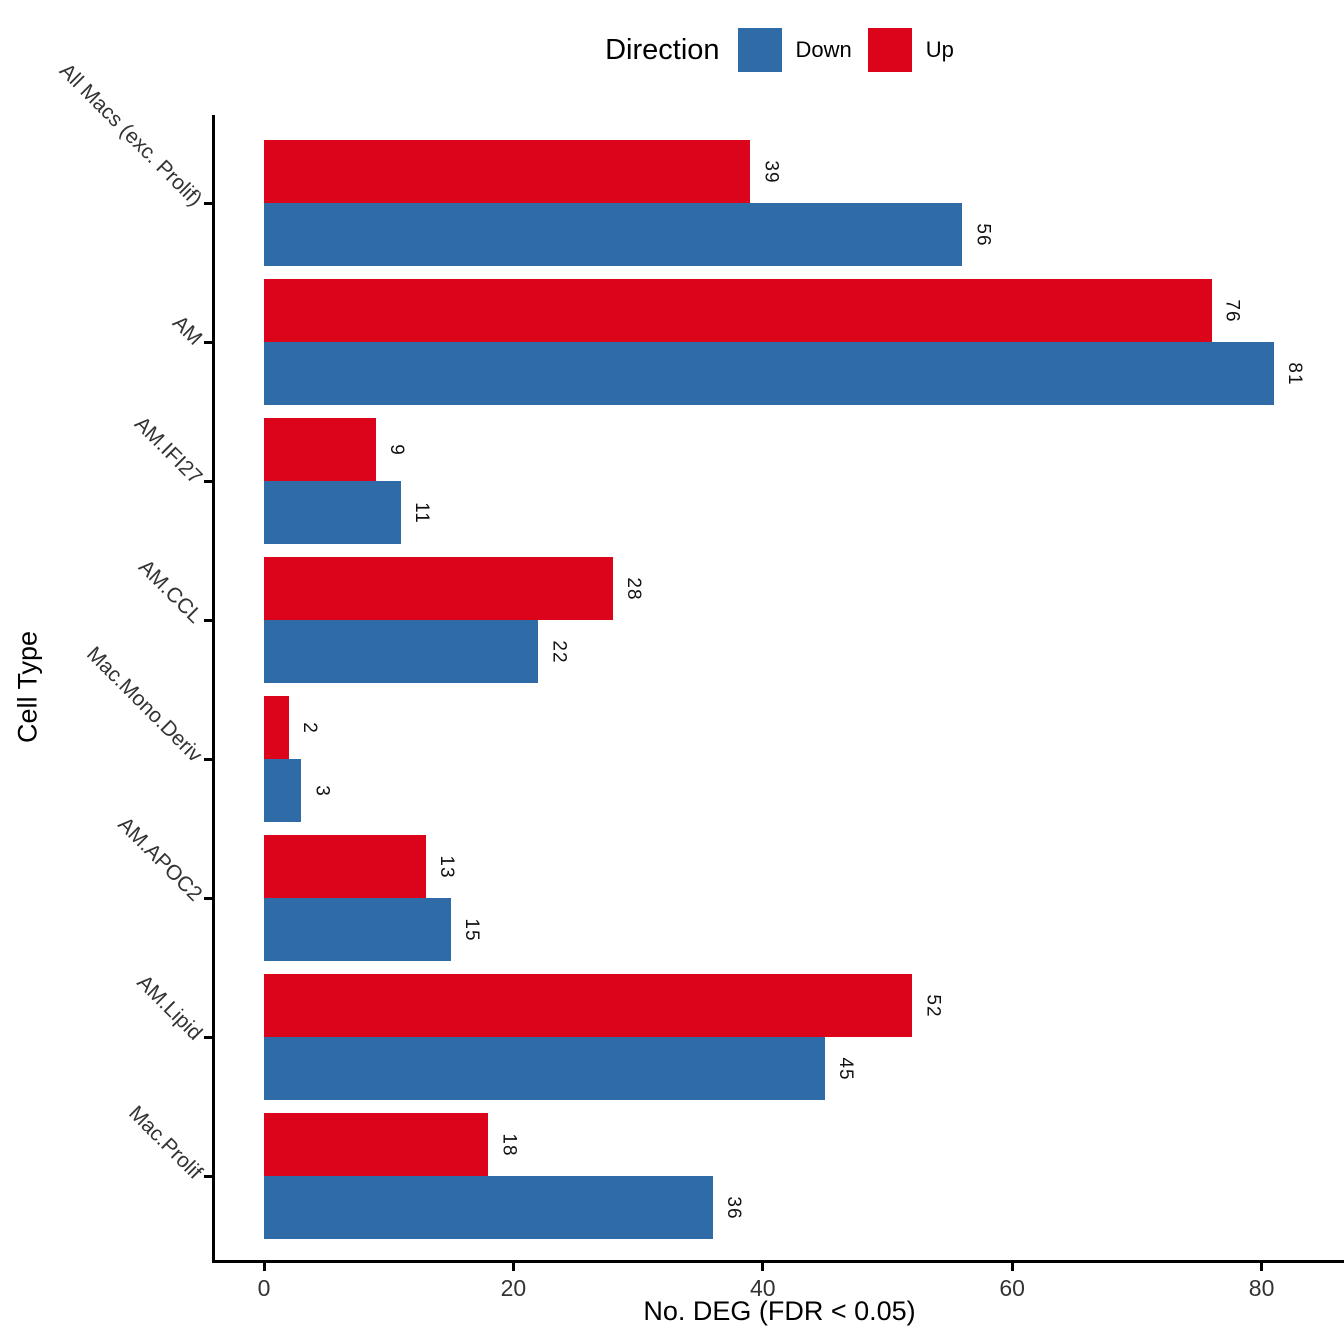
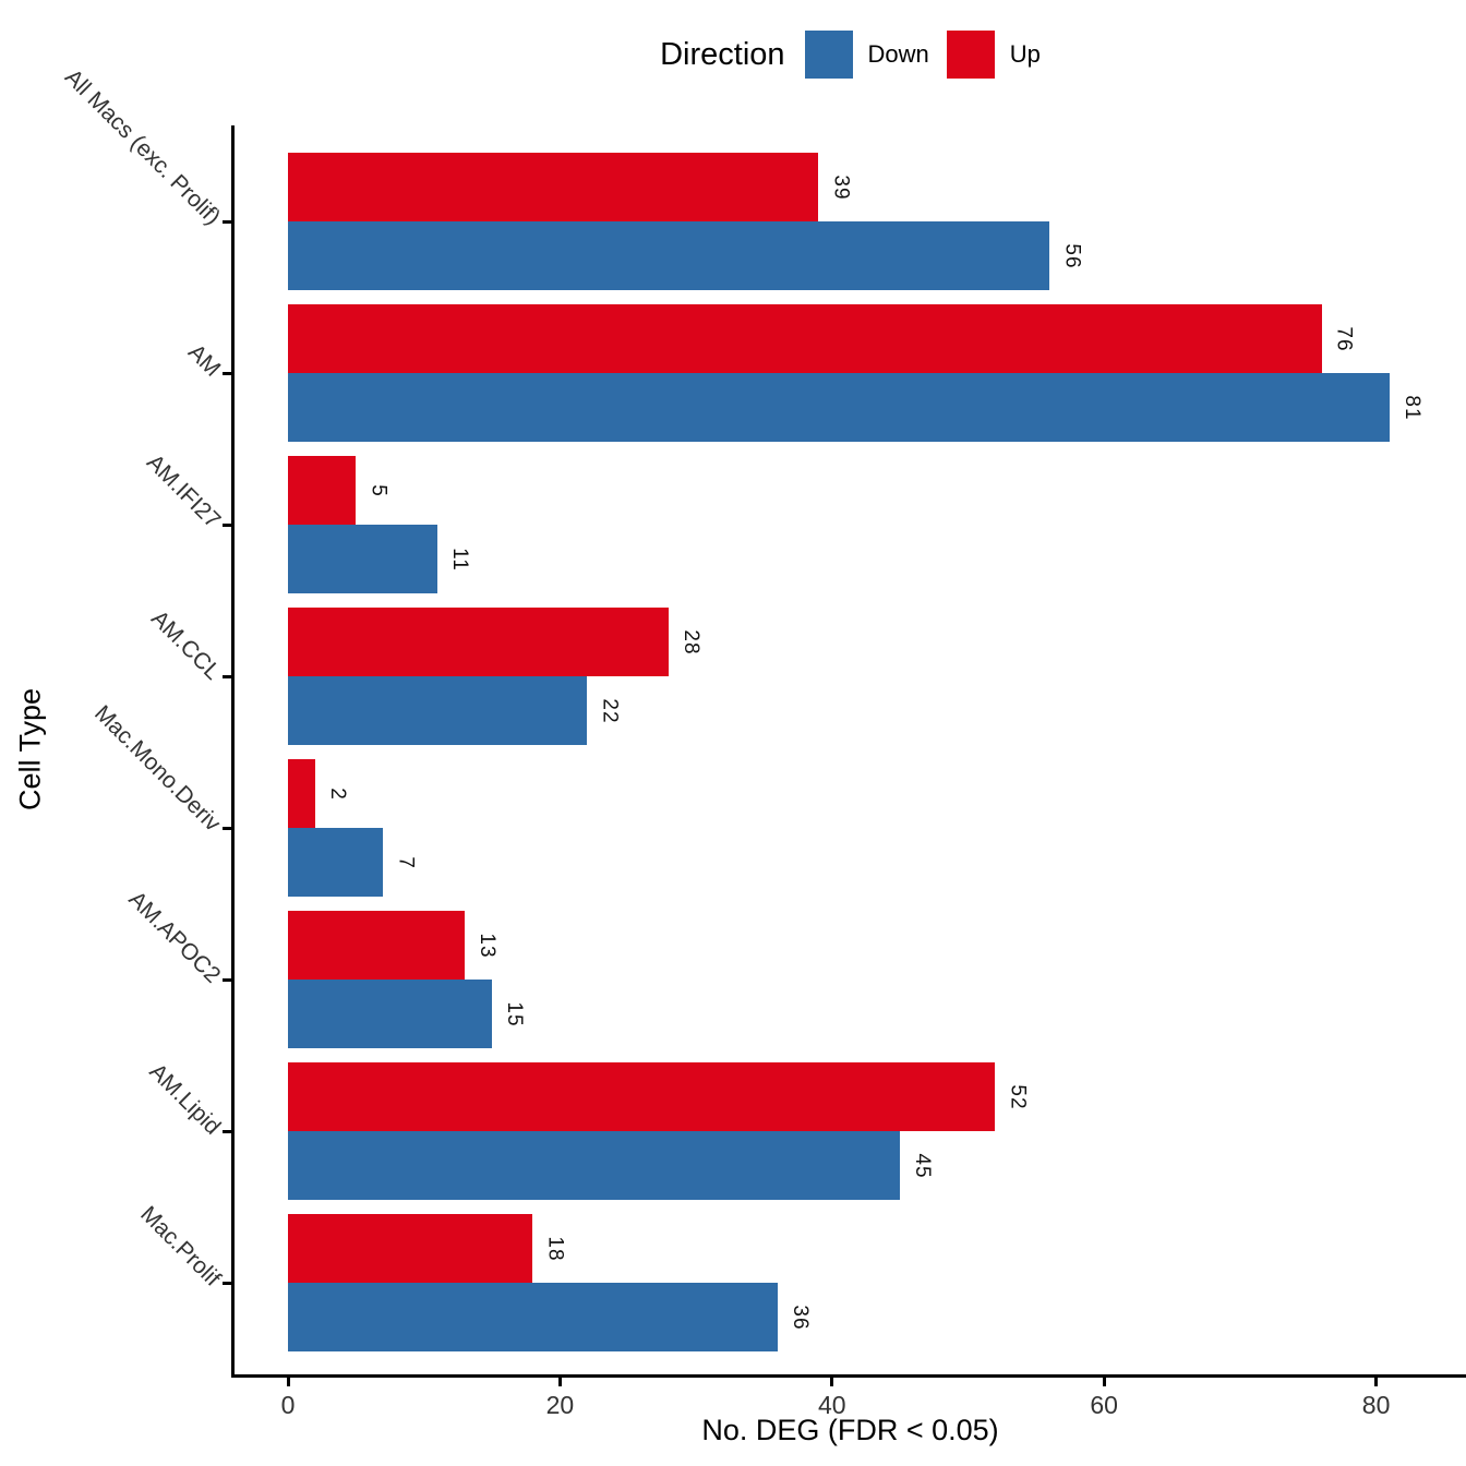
Up/AM.IFI27: 9 -> 5
Down/Mac.Mono.Deriv: 3 -> 7
